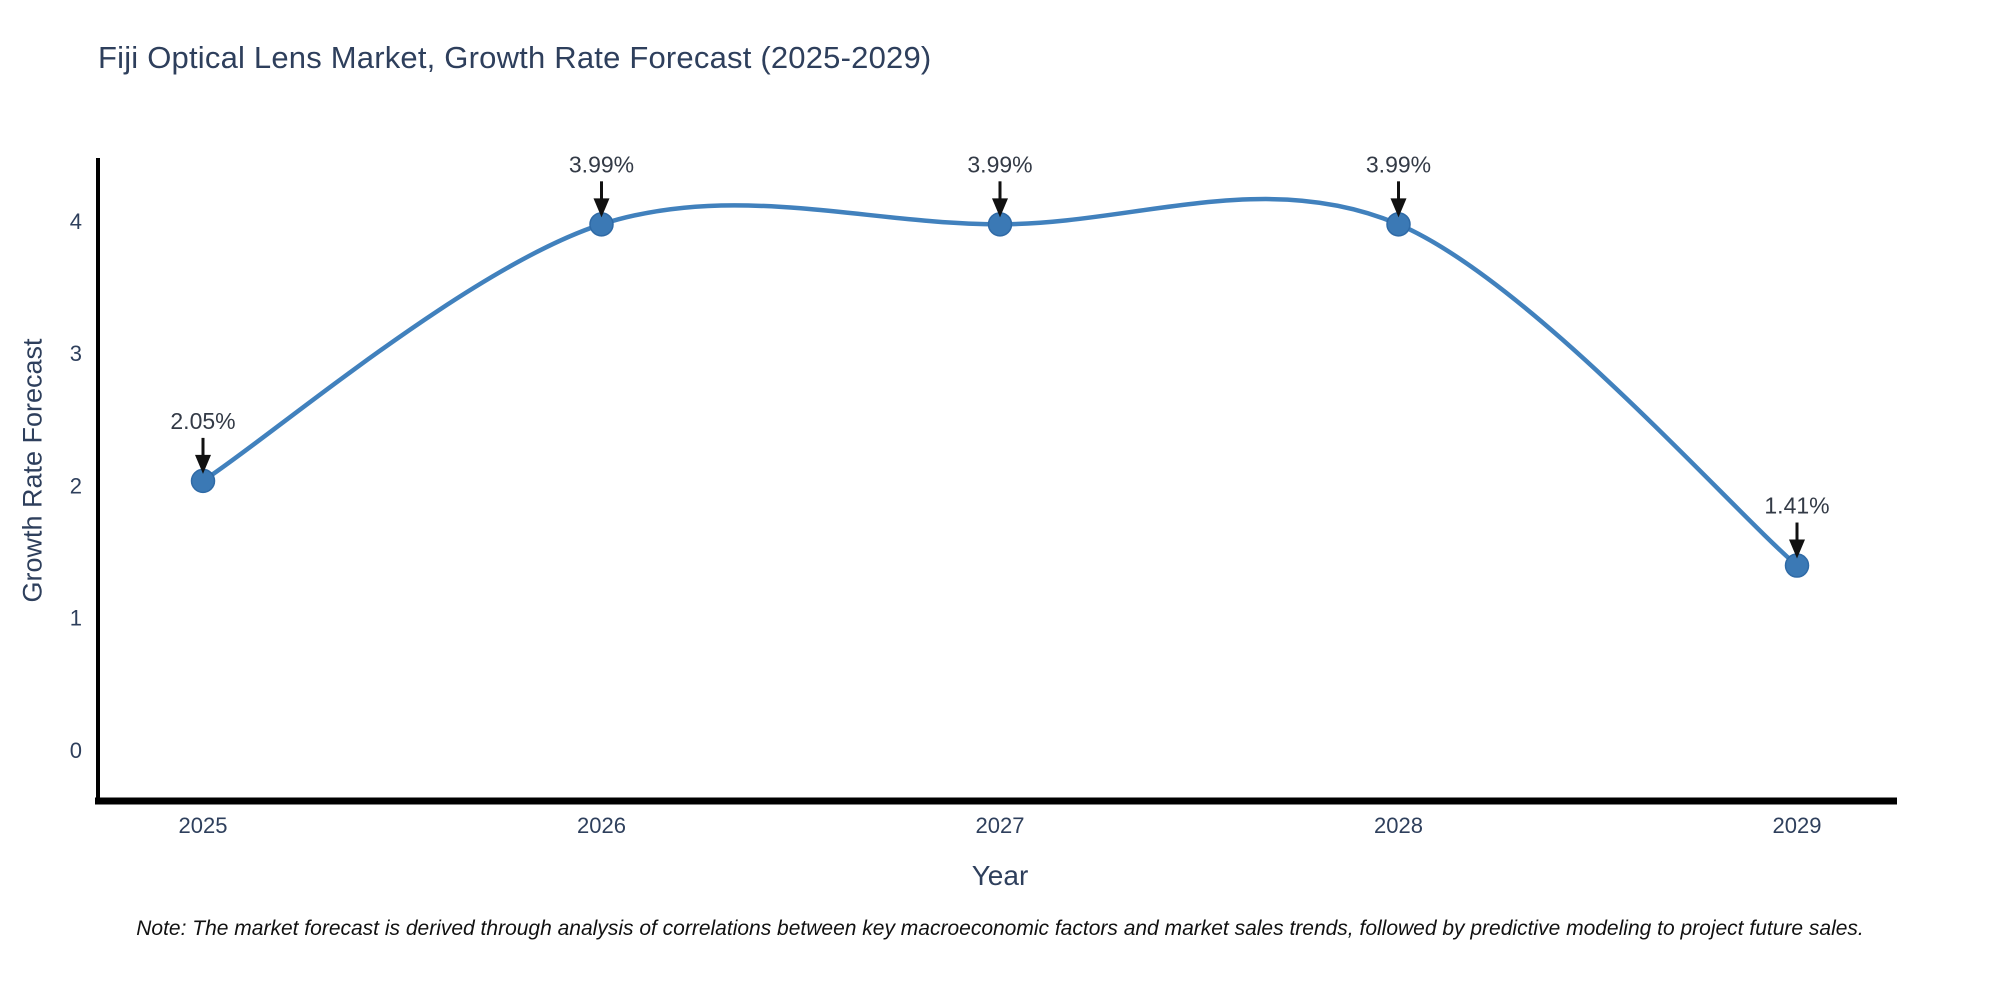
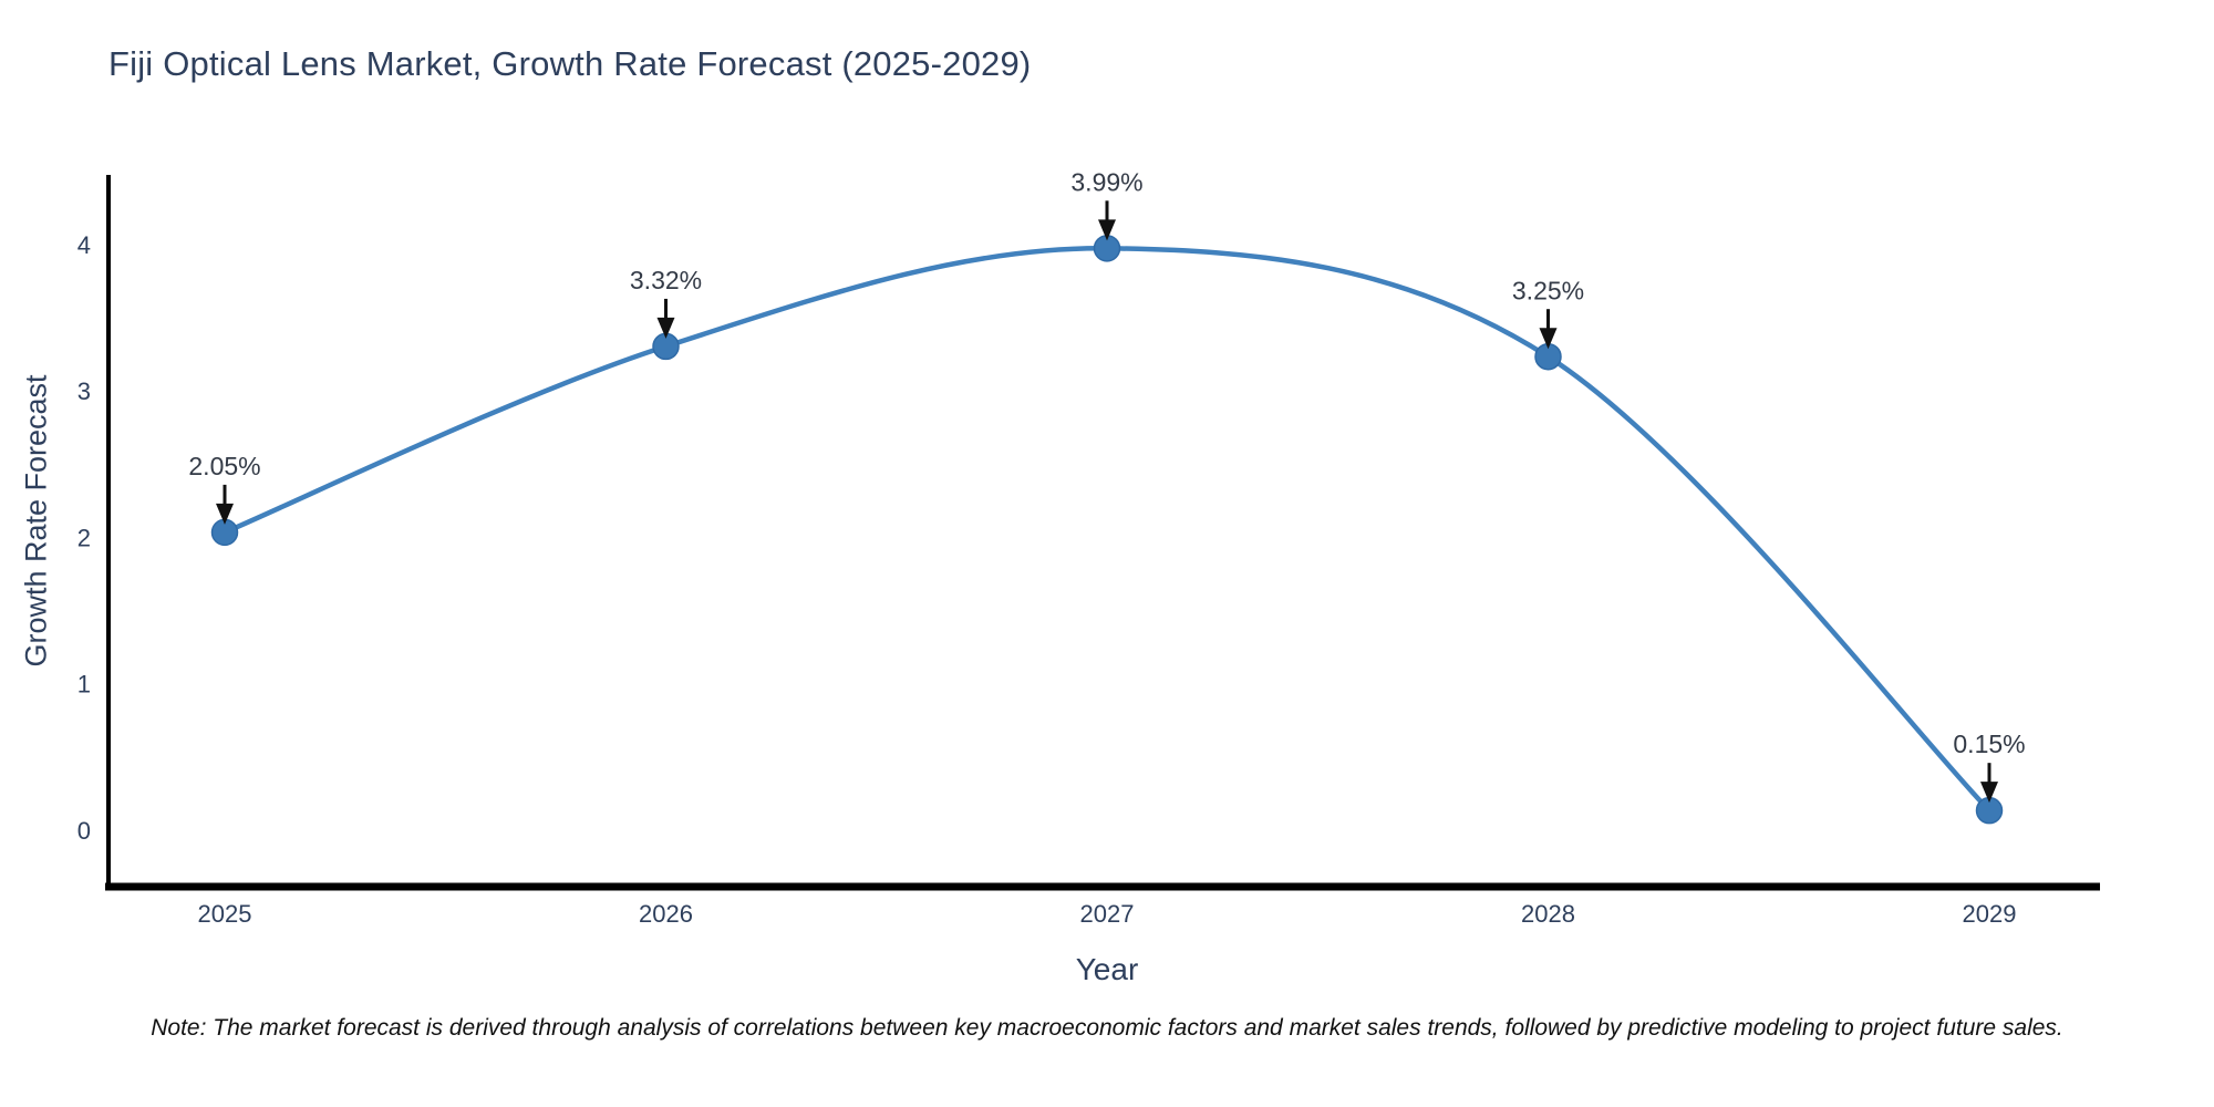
2026: 3.99% -> 3.32%
2028: 3.99% -> 3.25%
2029: 1.41% -> 0.15%
